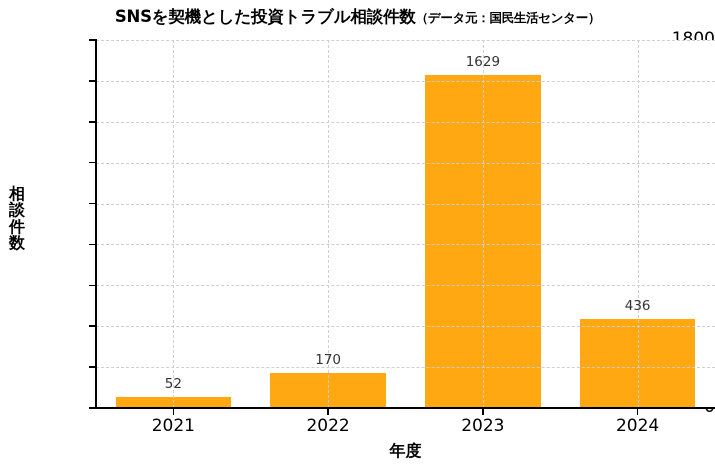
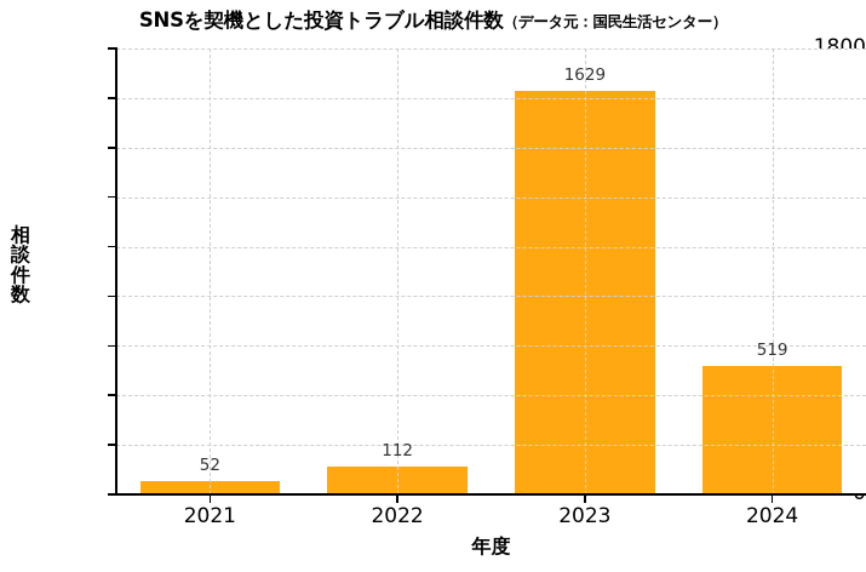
2022: 170 -> 112
2024: 436 -> 519
